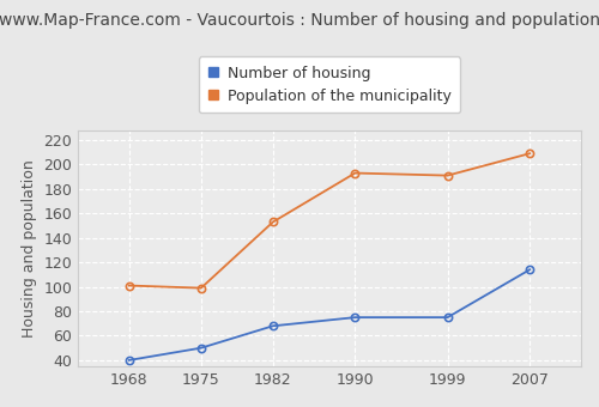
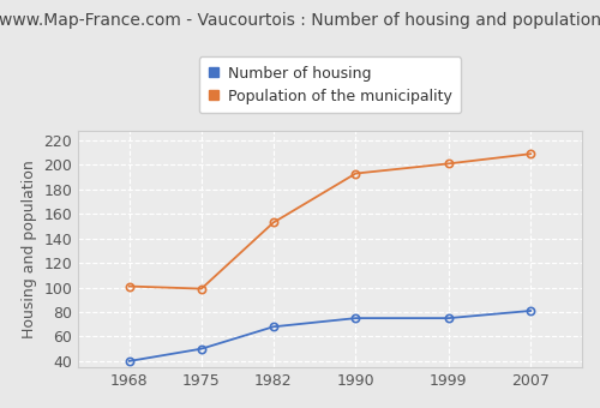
Population of the municipality/1999: 191 -> 201
Number of housing/2007: 114 -> 81
